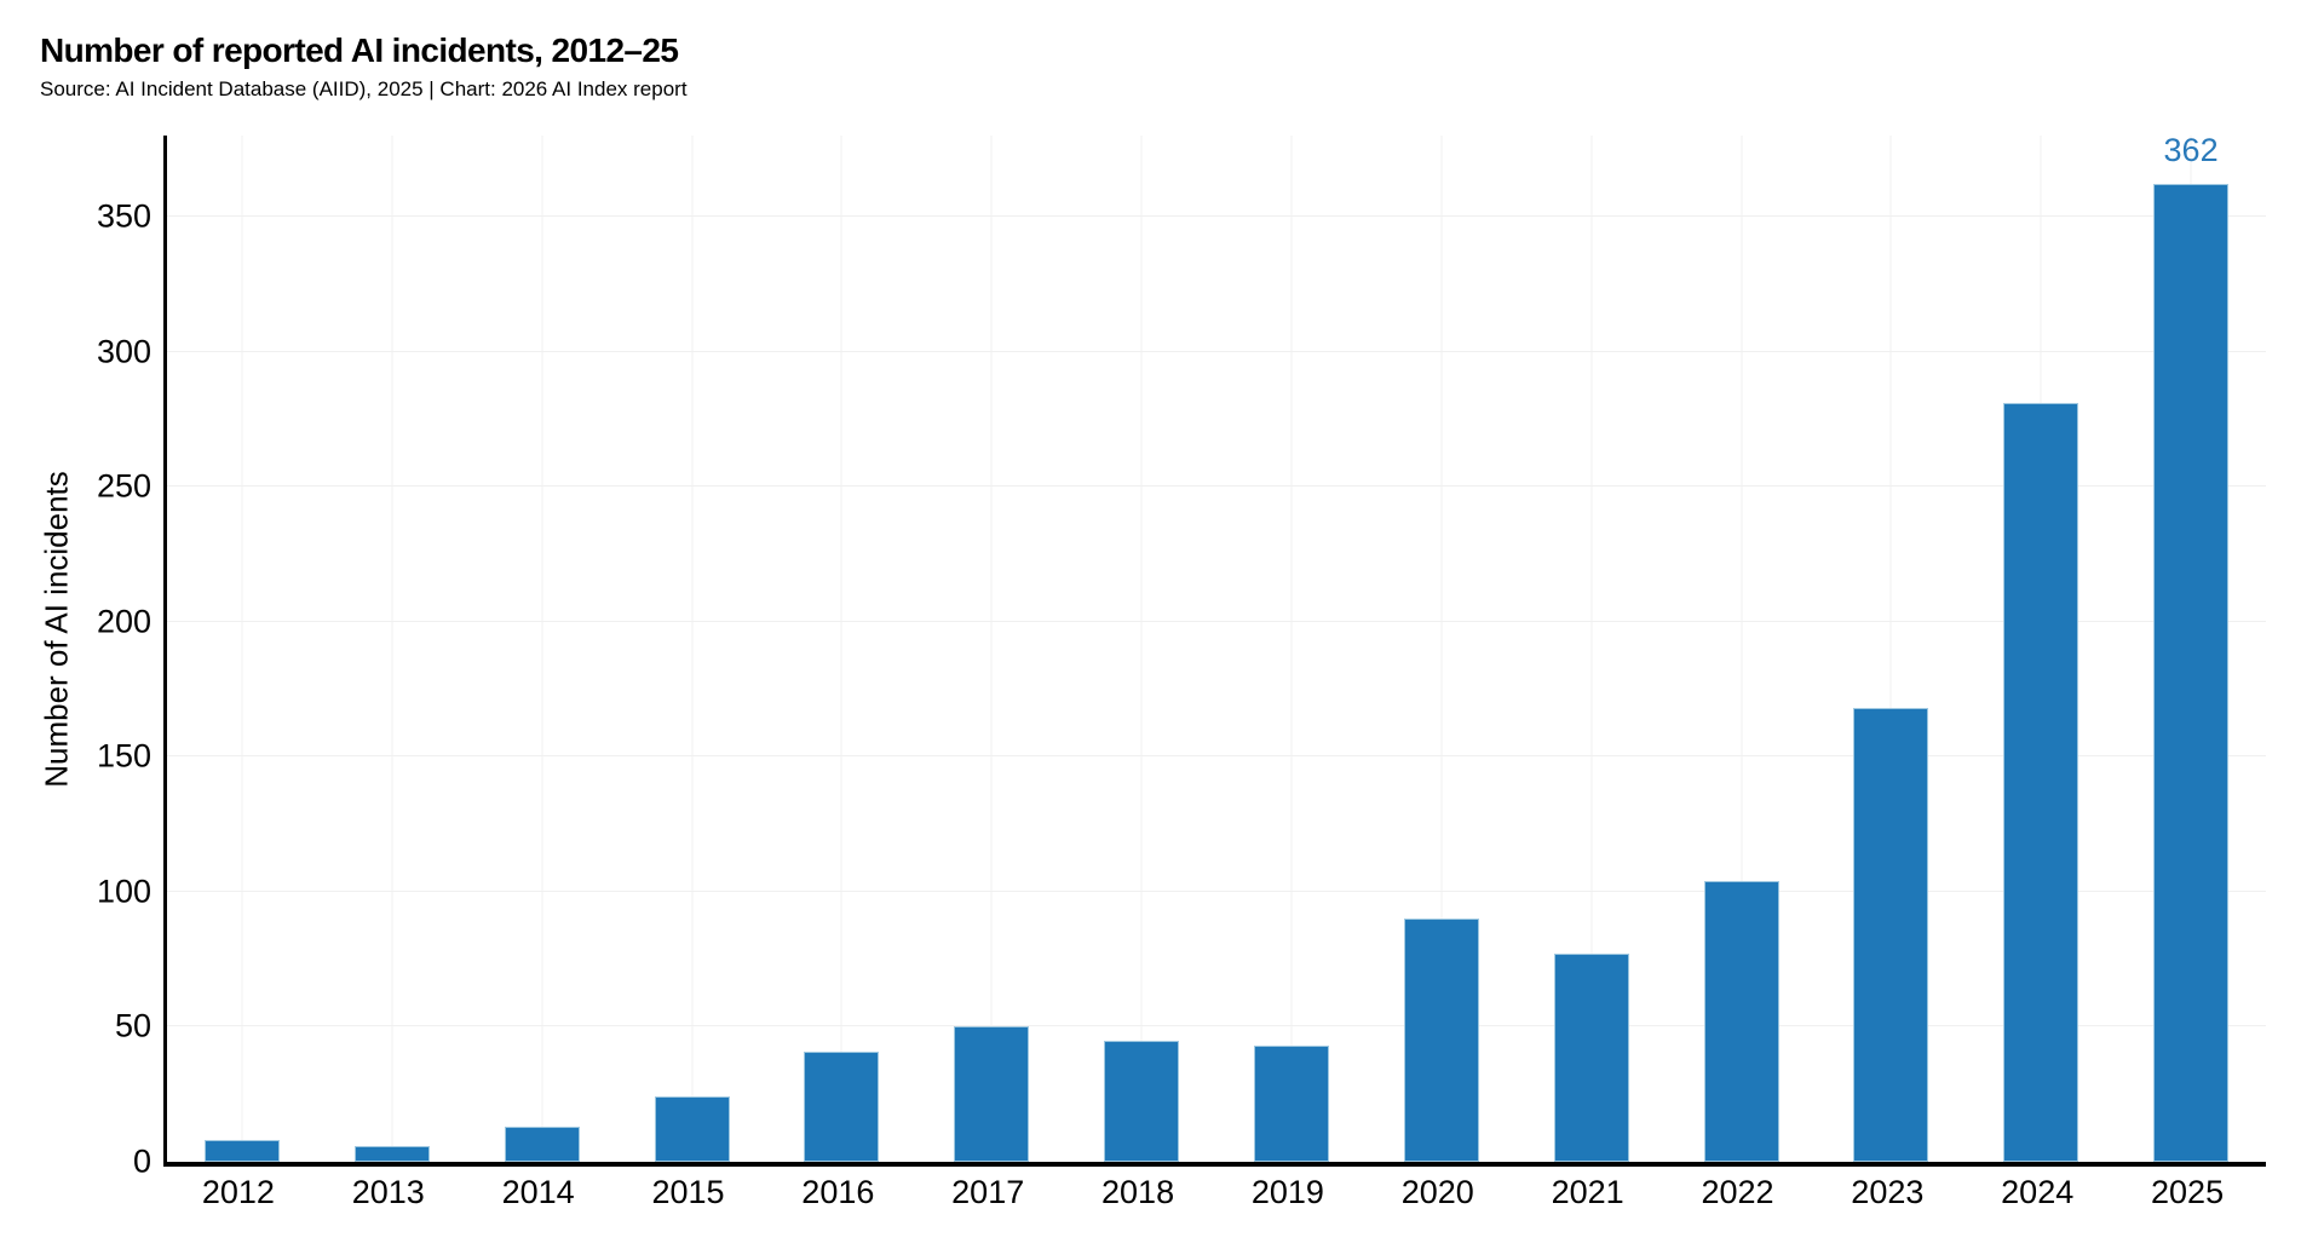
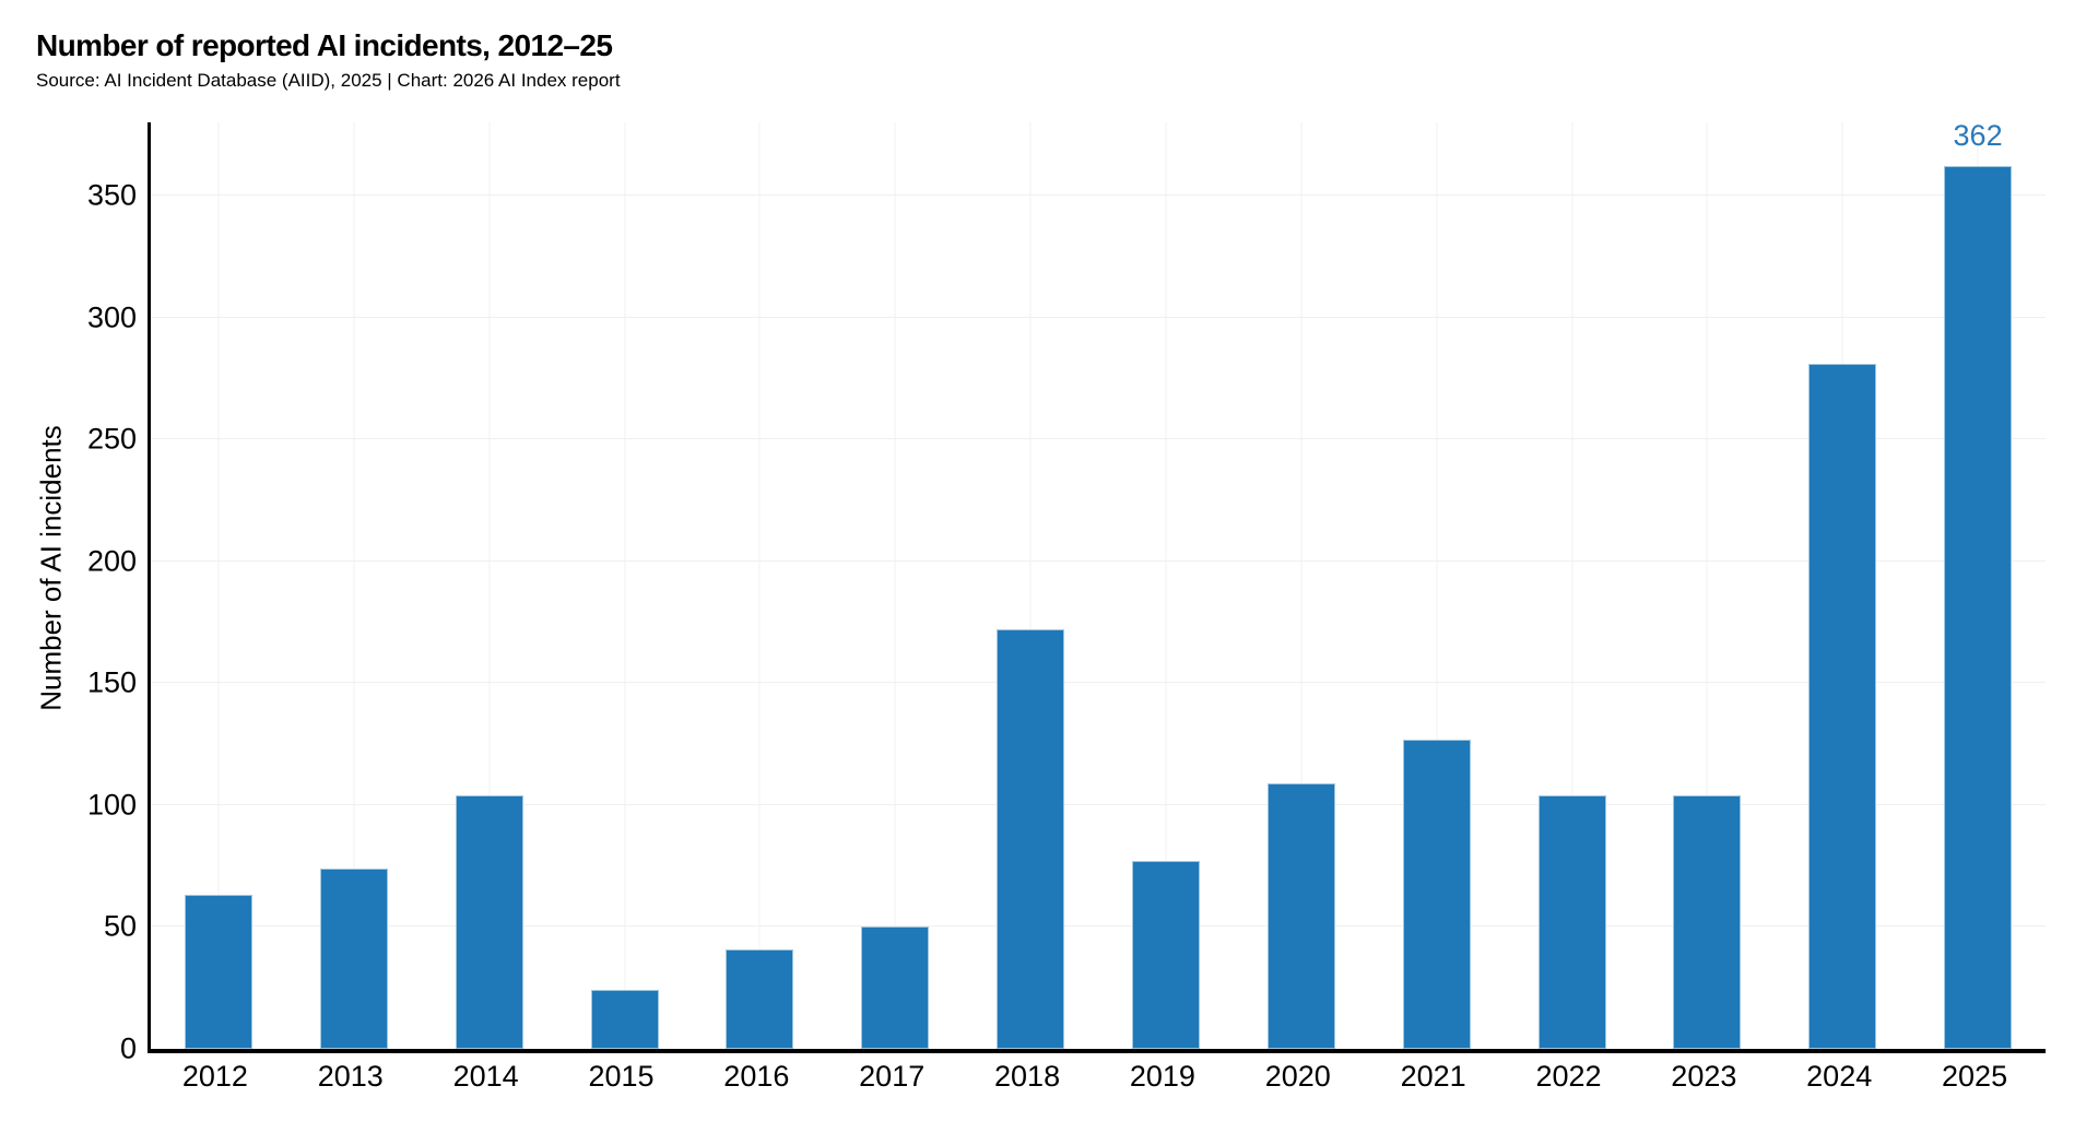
2012: 8 -> 63
2013: 6 -> 74
2014: 13 -> 104
2018: 45 -> 172
2019: 43 -> 77
2020: 90 -> 109
2021: 77 -> 127
2023: 168 -> 104
